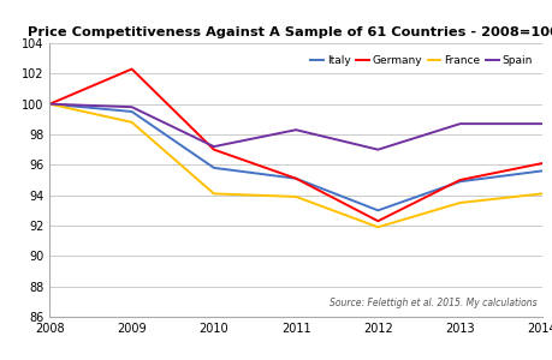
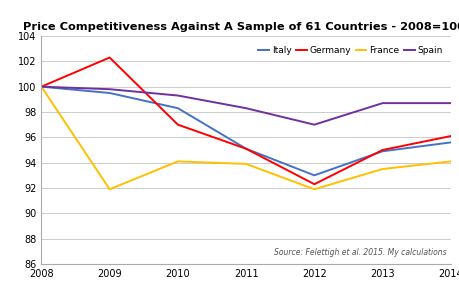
France/2009: 98.8 -> 91.9
Italy/2010: 95.8 -> 98.3
Spain/2010: 97.2 -> 99.3
